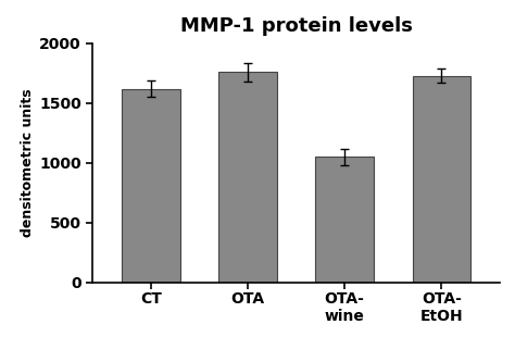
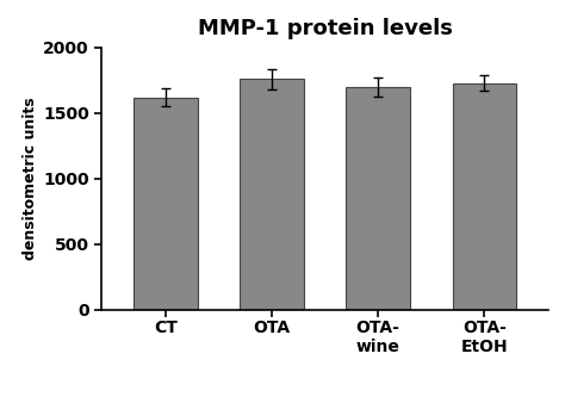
OTA- wine: 1050 -> 1700
